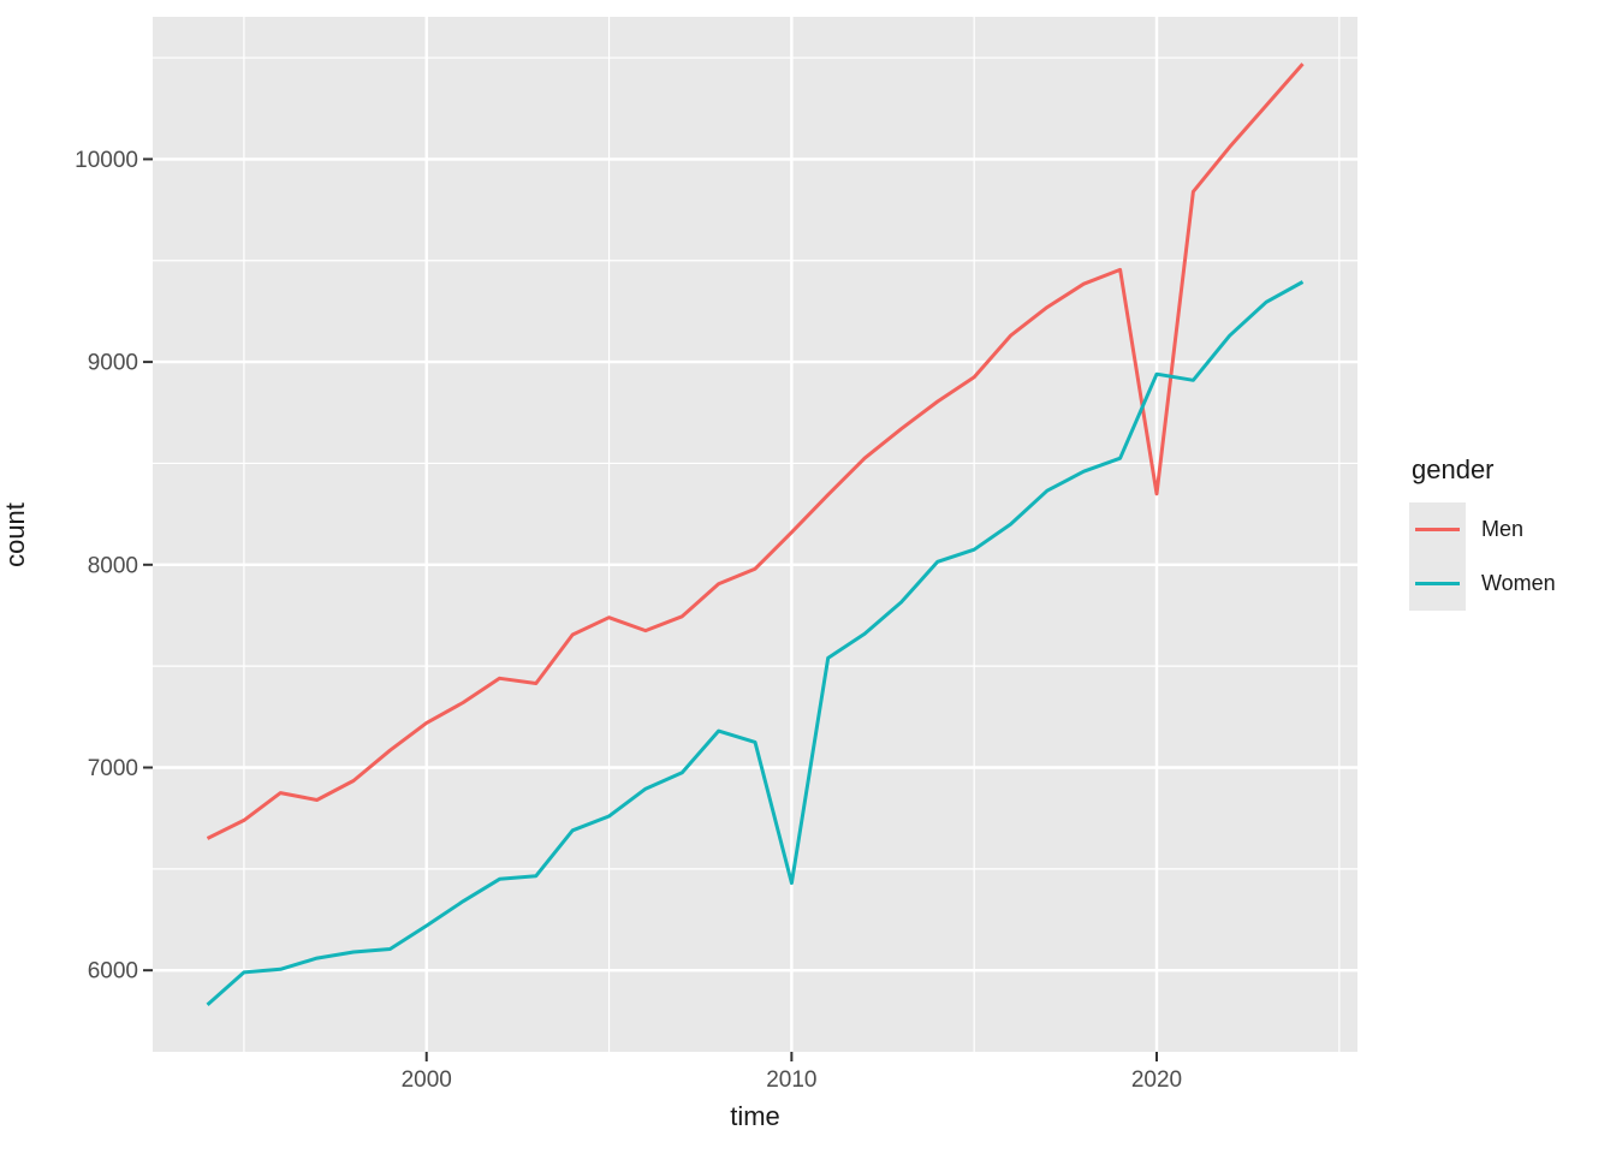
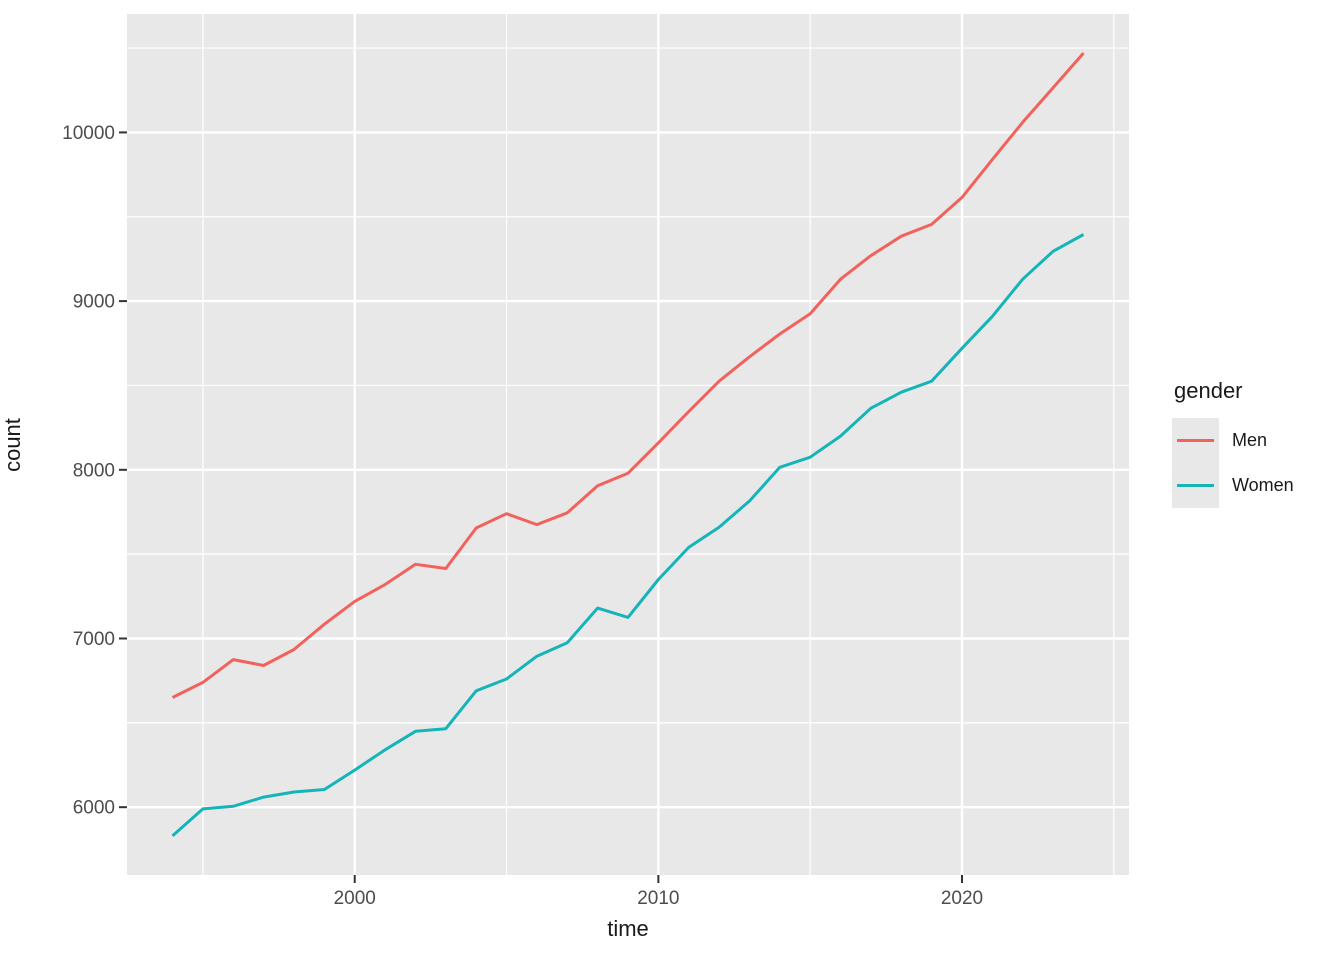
Women/2010: 6430 -> 7350
Men/2020: 8350 -> 9620
Women/2020: 8940 -> 8720
